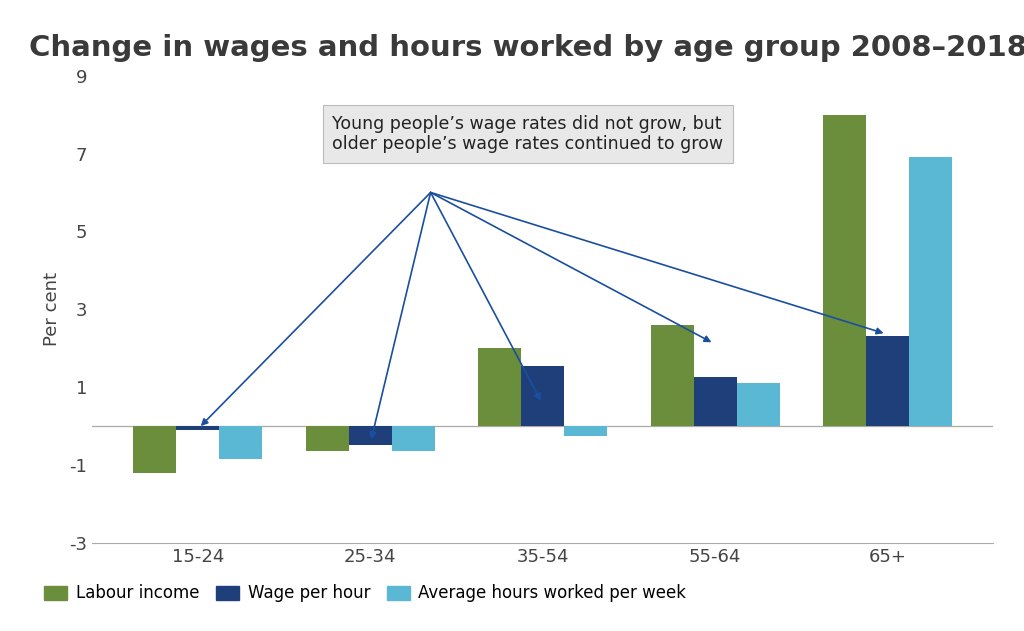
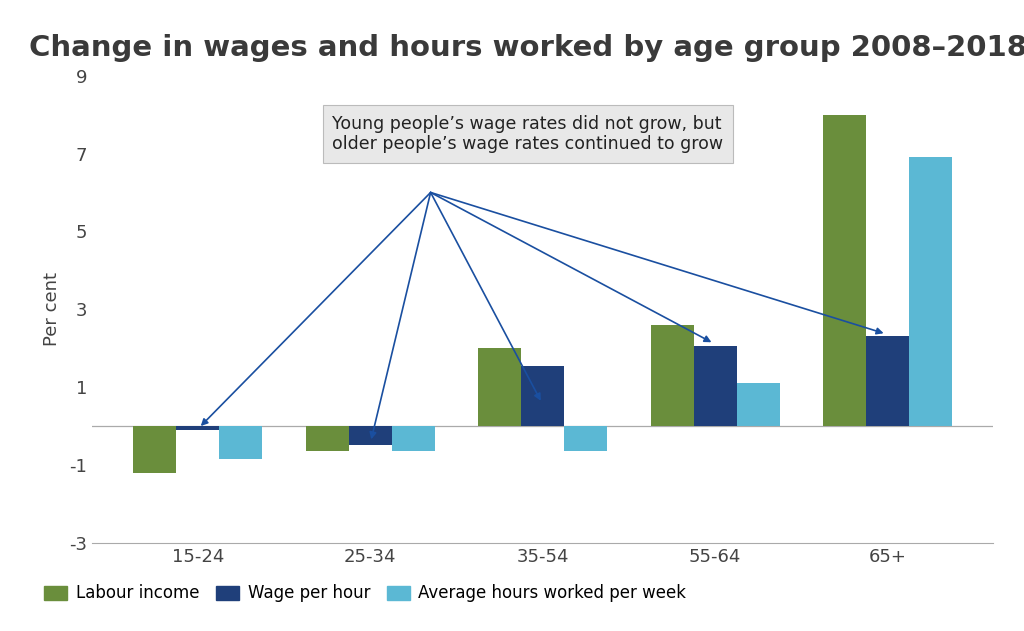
Average hours worked per week/35-54: -0.25 -> -0.65
Wage per hour/55-64: 1.25 -> 2.05
